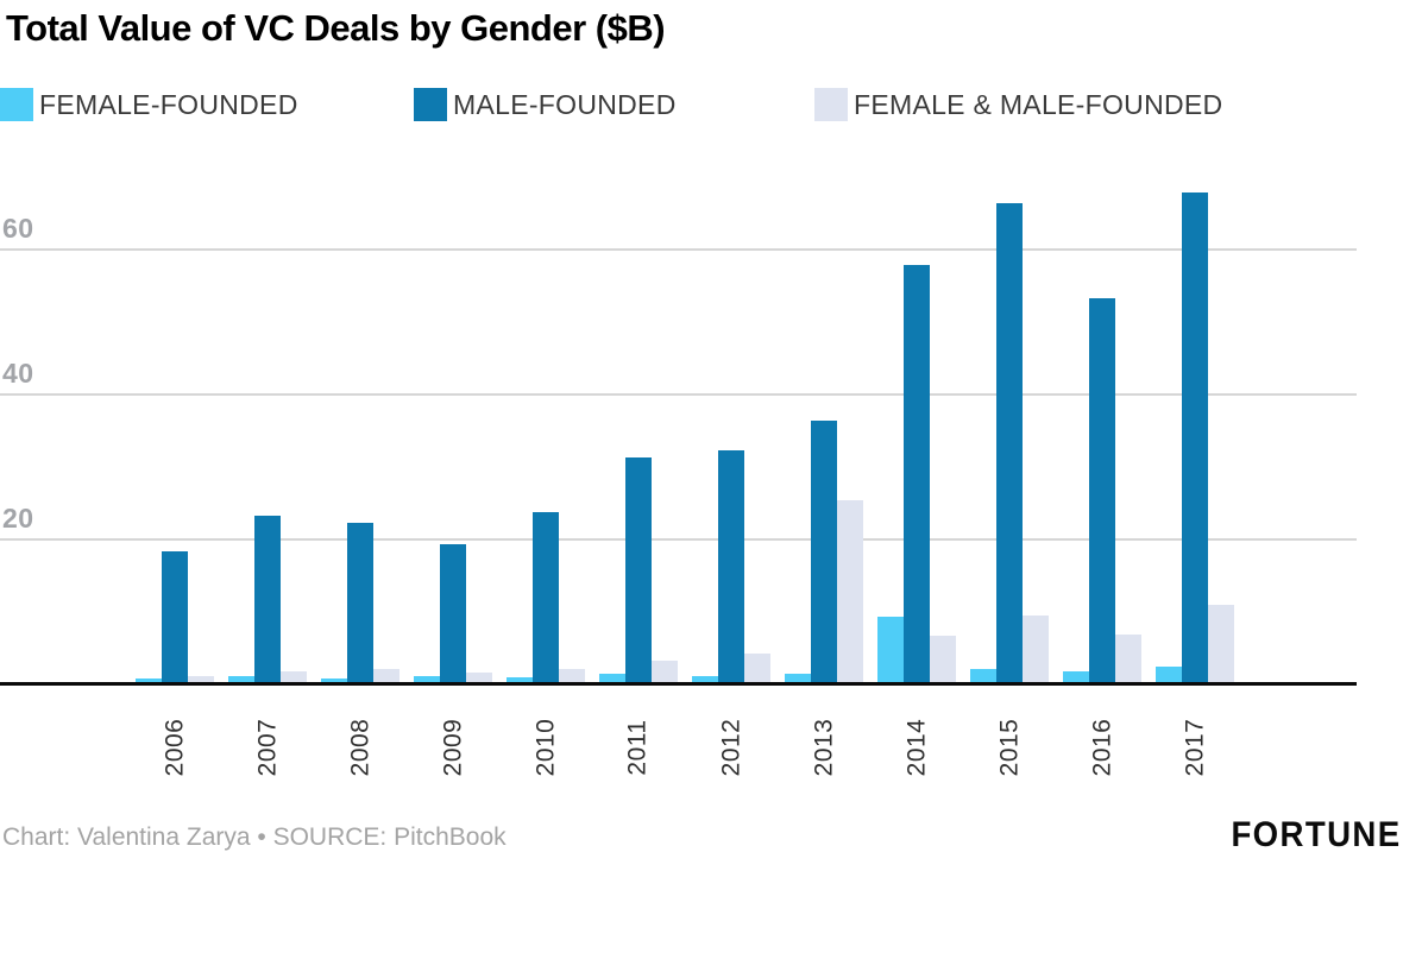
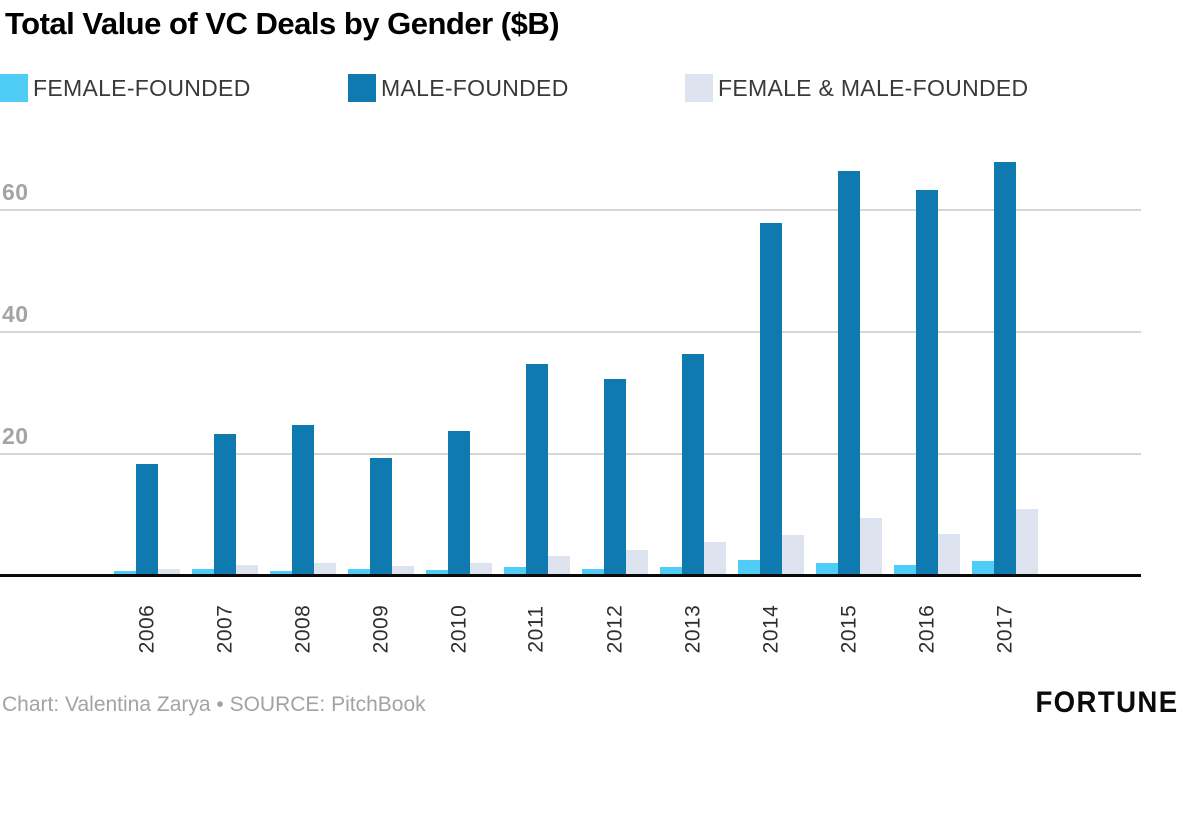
MALE-FOUNDED/2008: 22 -> 24
MALE-FOUNDED/2011: 31 -> 34
FEMALE & MALE-FOUNDED/2013: 25 -> 5
FEMALE-FOUNDED/2014: 9 -> 2
MALE-FOUNDED/2016: 53 -> 63
